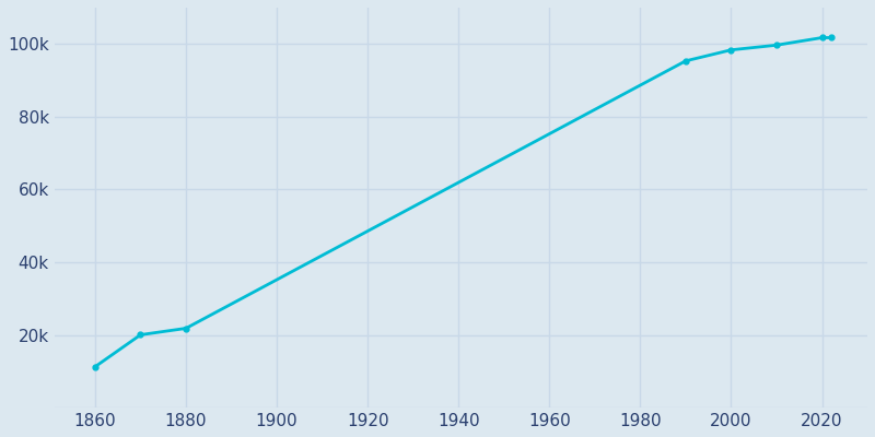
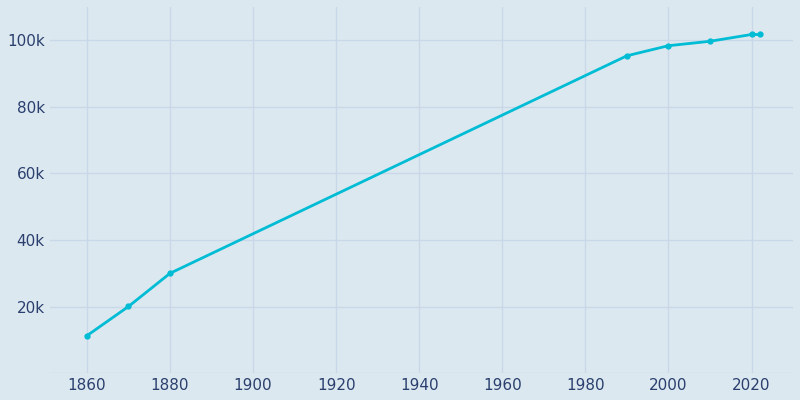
1880: 21.8k -> 30.0k
